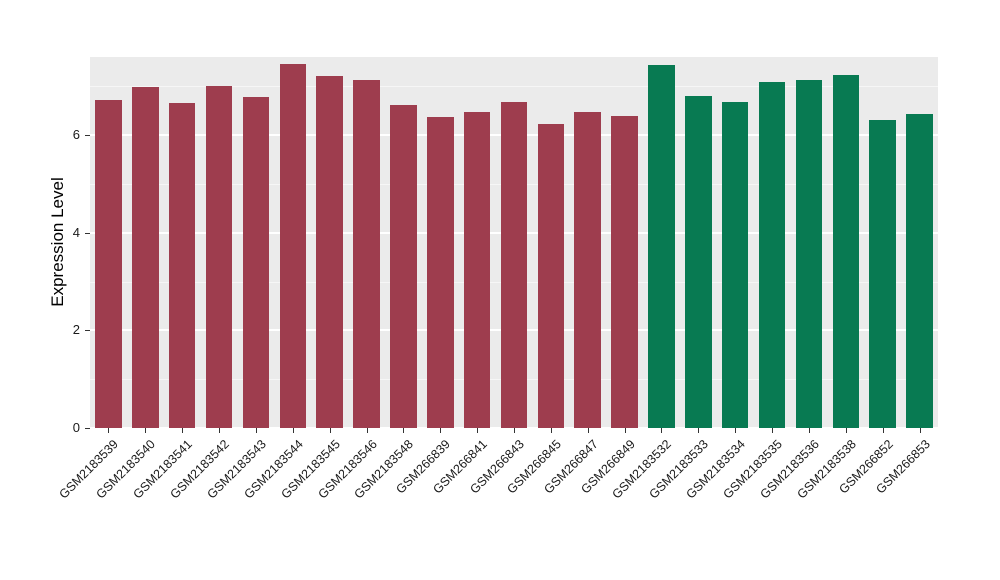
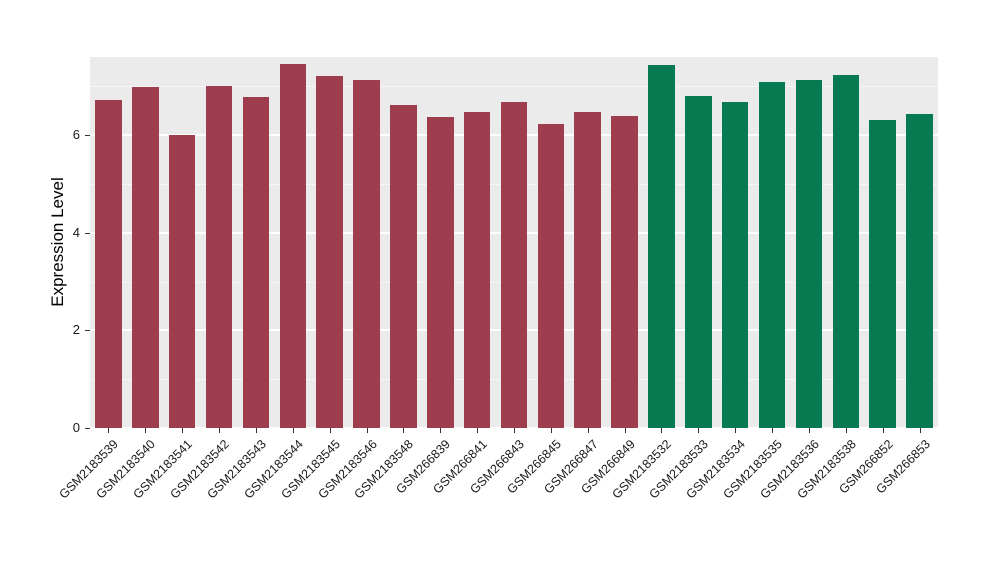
GSM2183541: 6.7 -> 6.0
